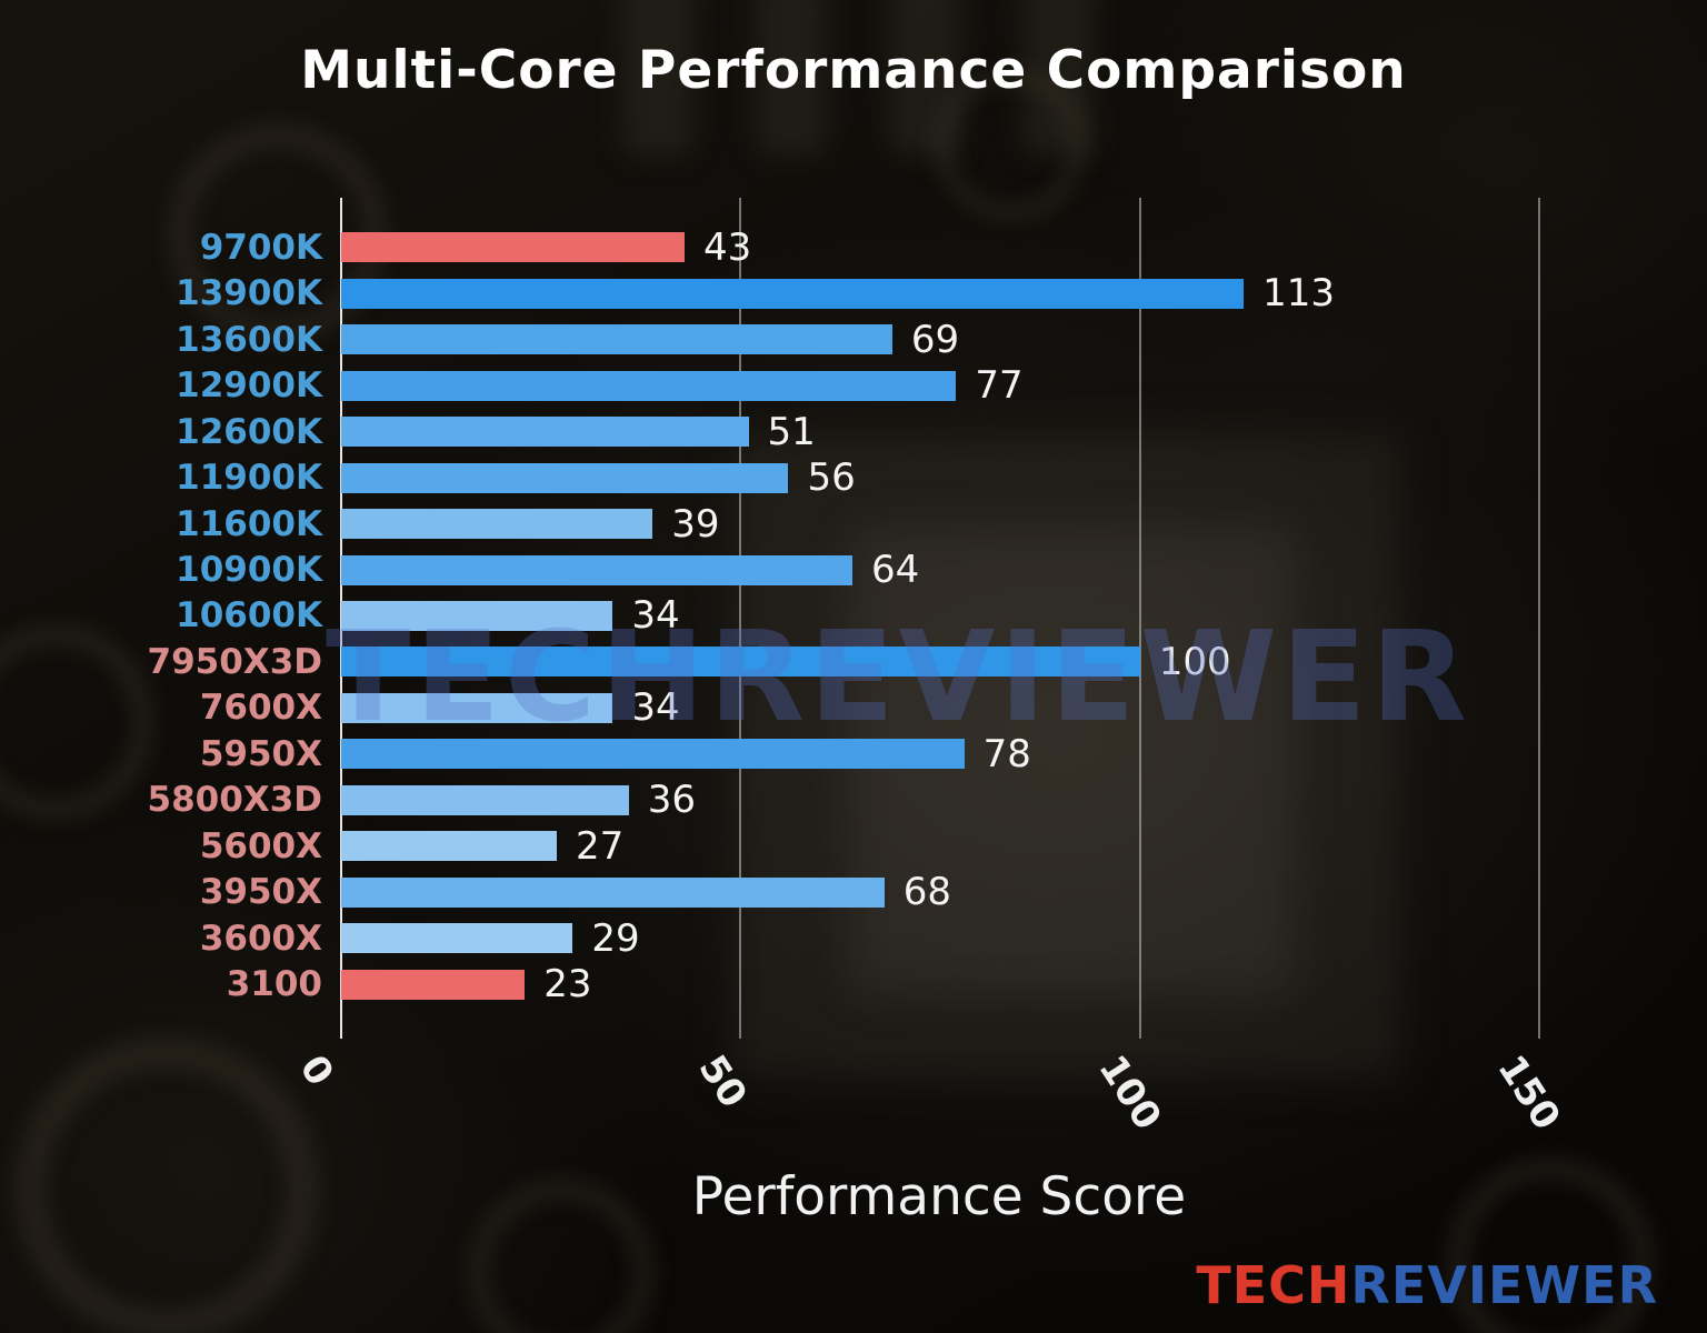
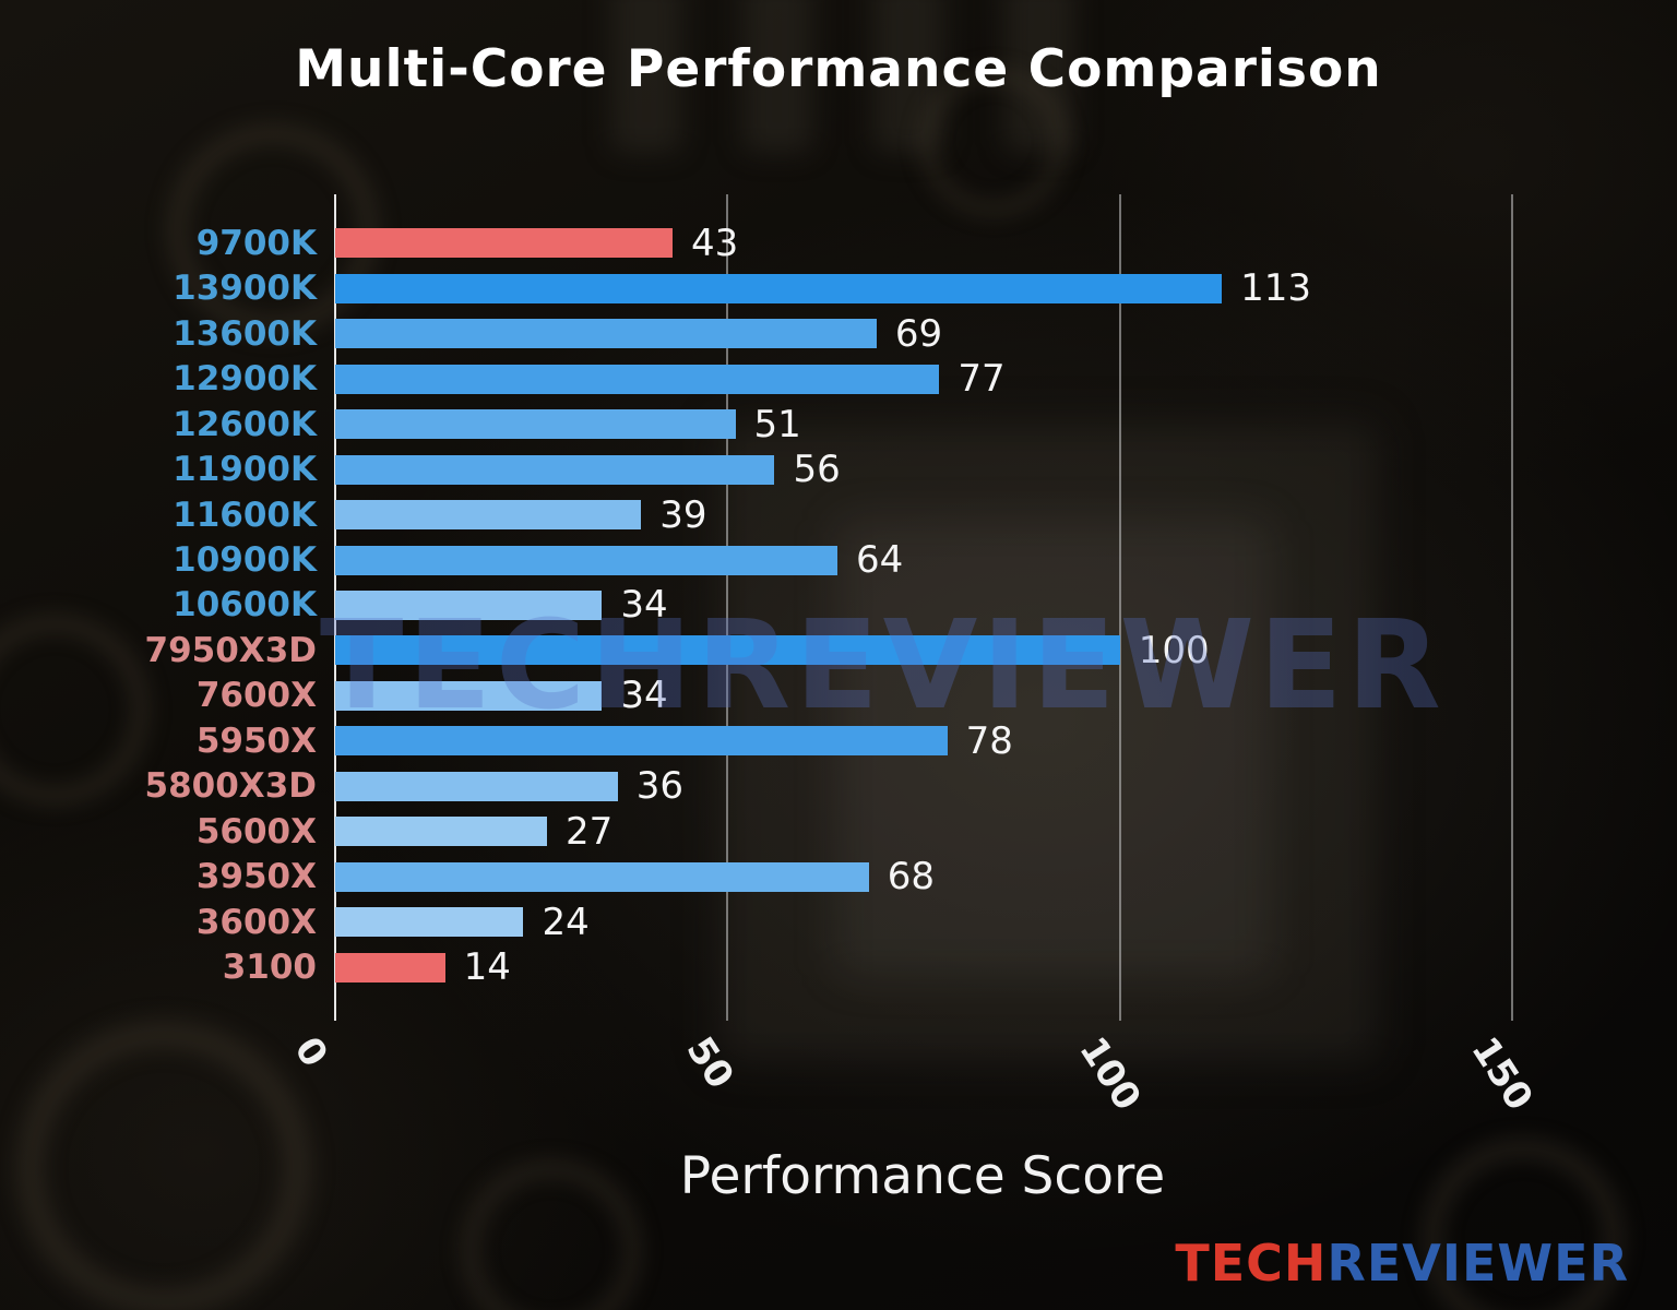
3600X: 29 -> 24
3100: 23 -> 14
